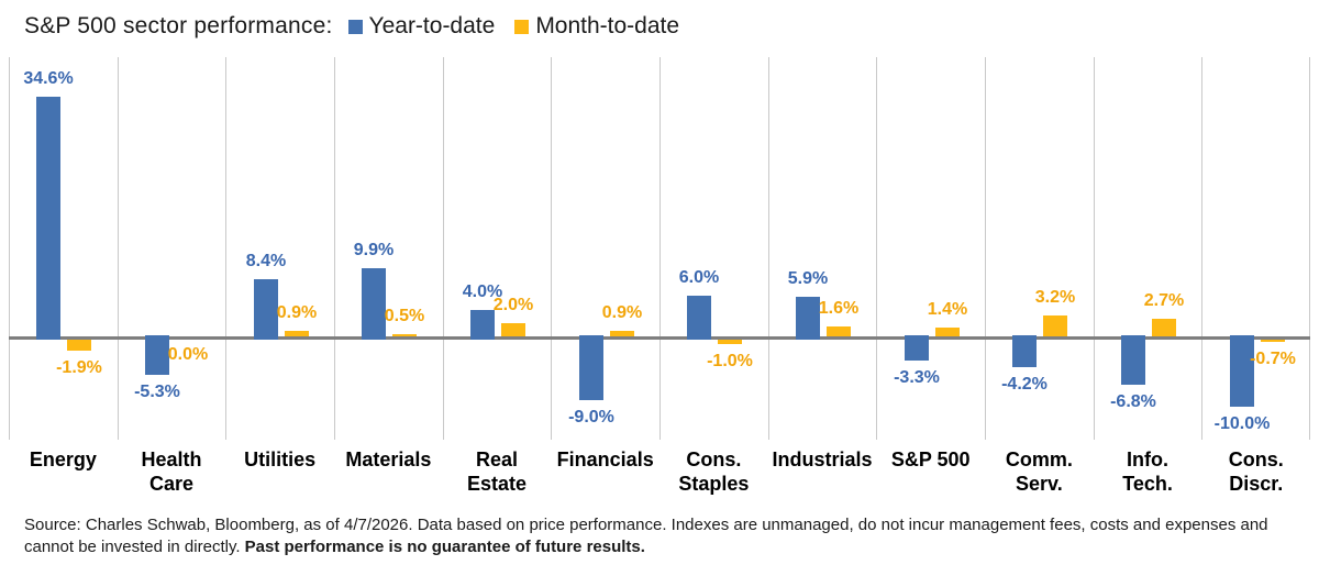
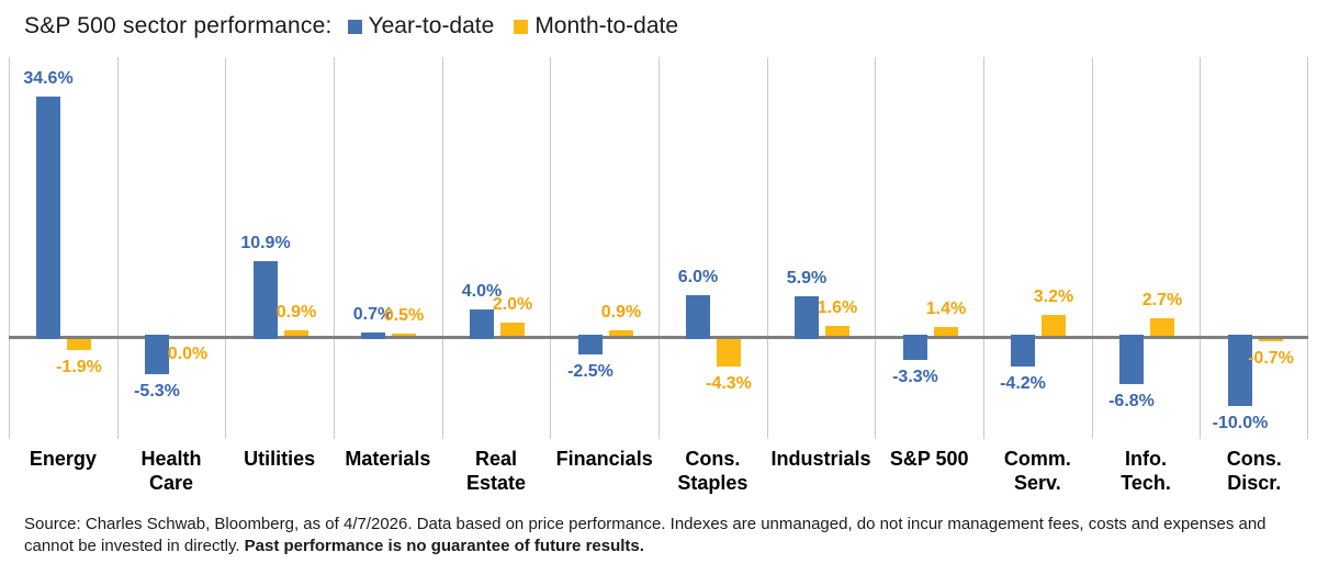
Year-to-date/Utilities: 8.4% -> 10.9%
Year-to-date/Materials: 9.9% -> 0.7%
Year-to-date/Financials: -9.0% -> -2.5%
Month-to-date/Cons. Staples: -1.0% -> -4.3%
